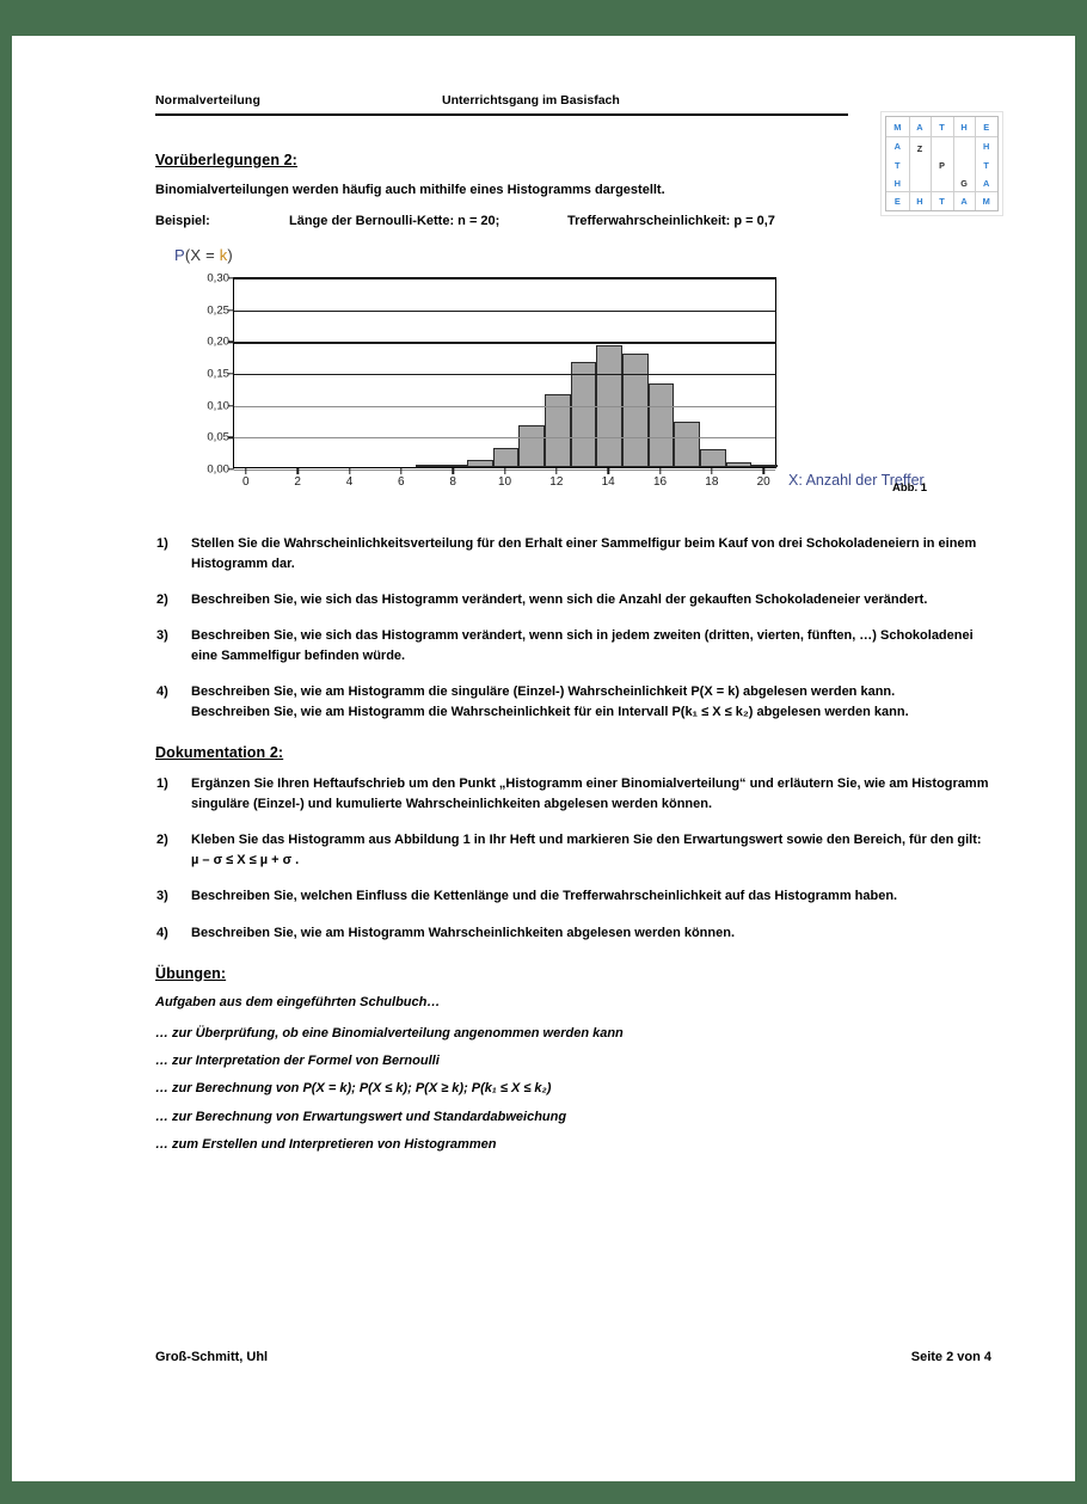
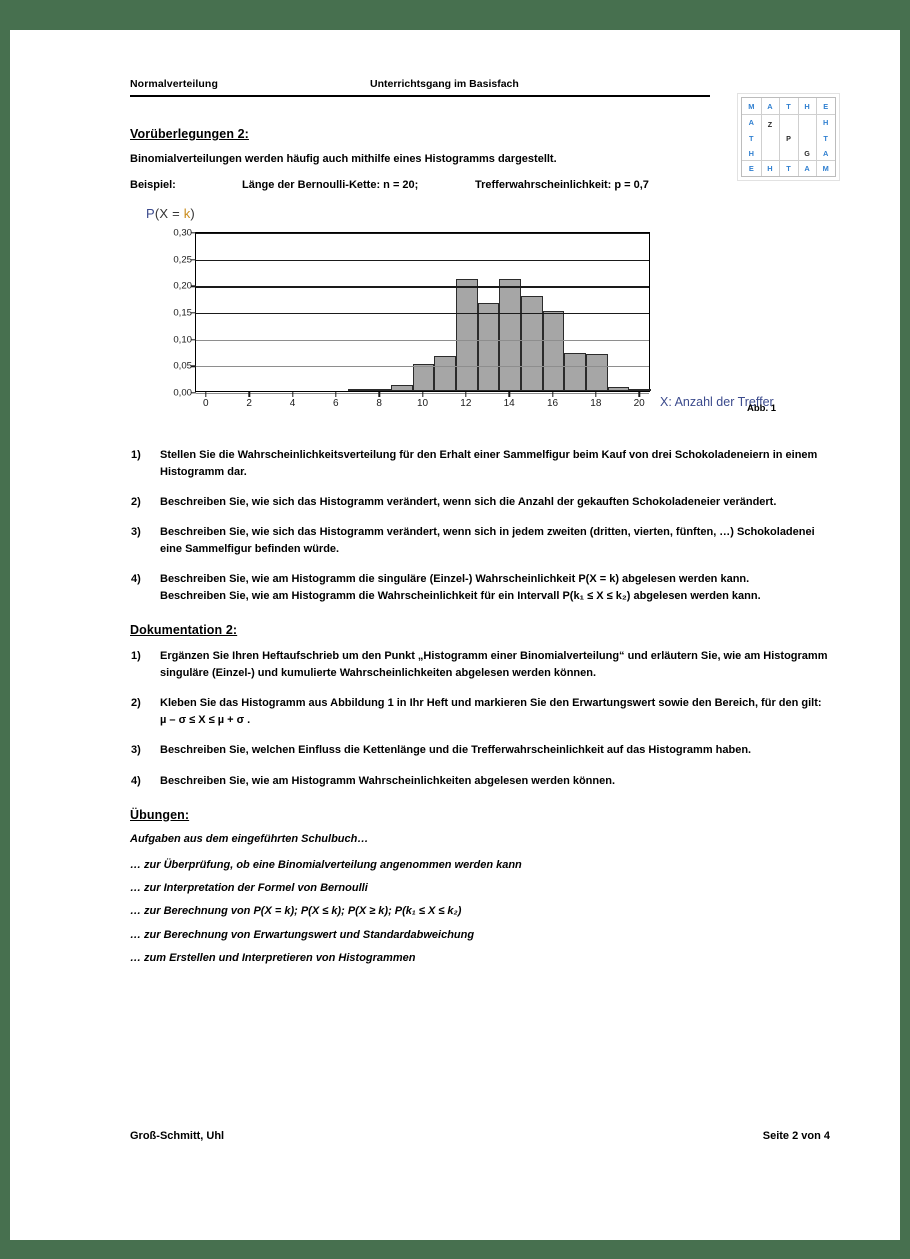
10: 0,03 -> 0,05
12: 0,11 -> 0,21
14: 0,19 -> 0,21
16: 0,13 -> 0,15
18: 0,03 -> 0,07
